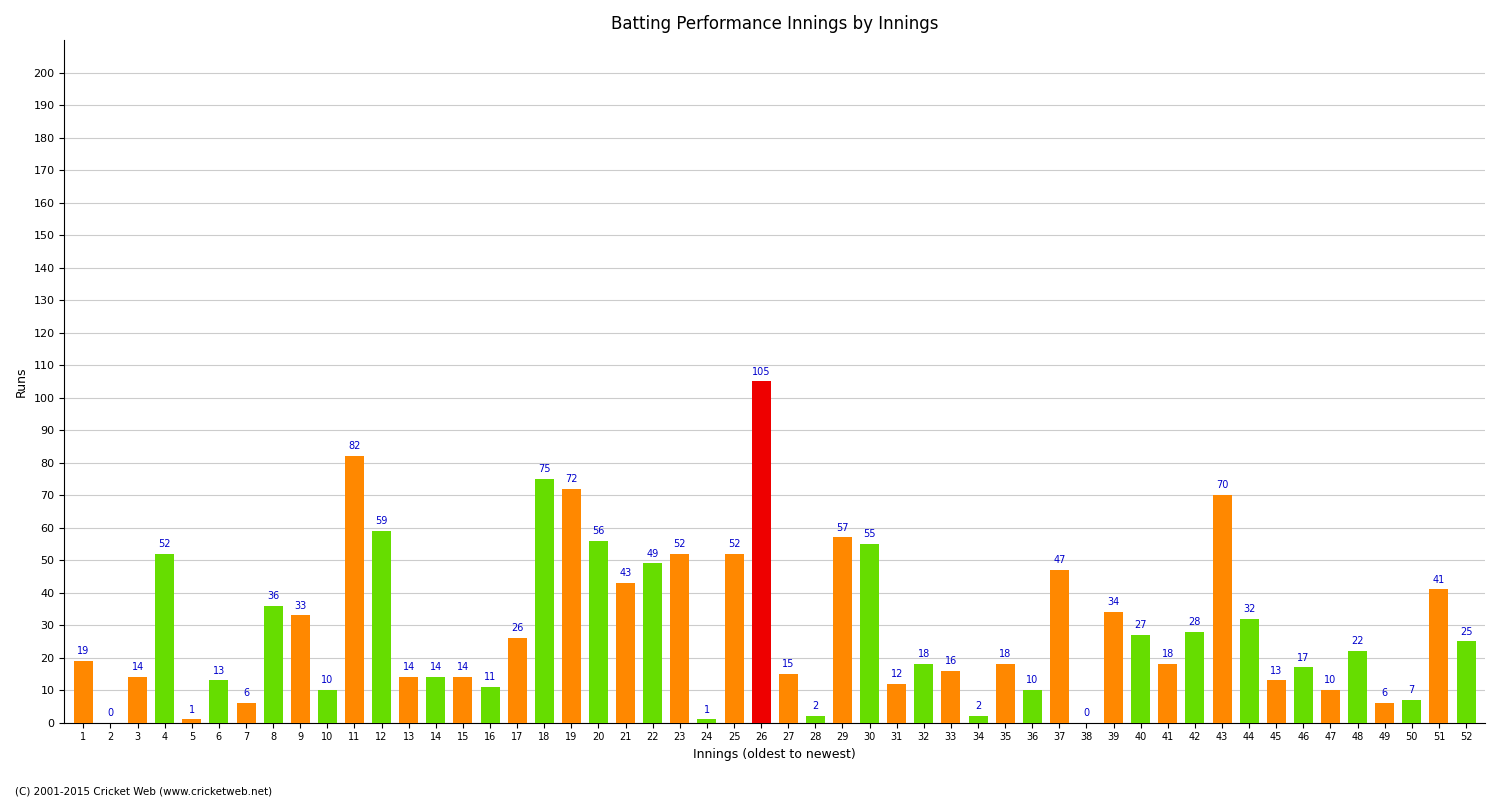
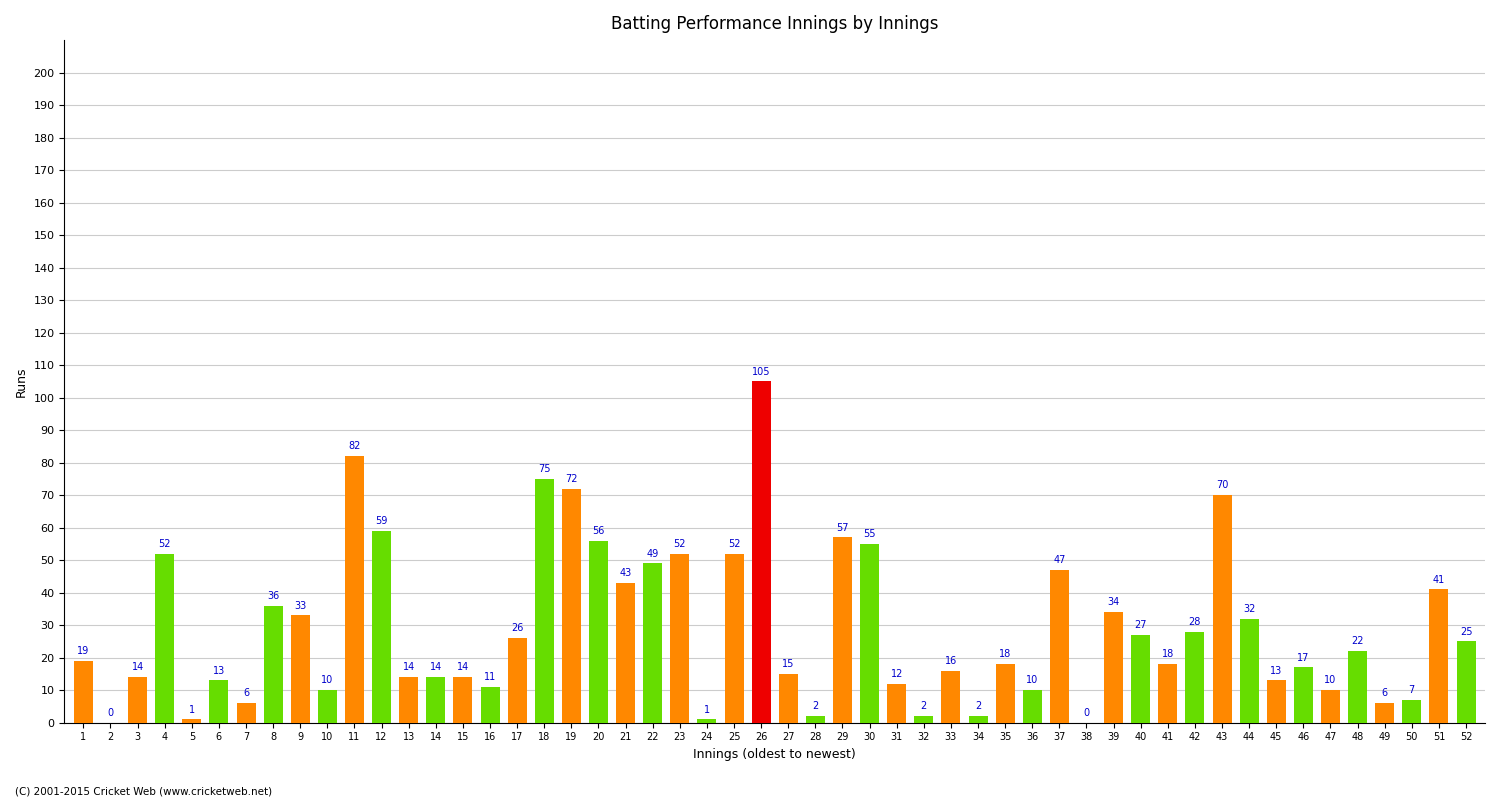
32: 18 -> 2
